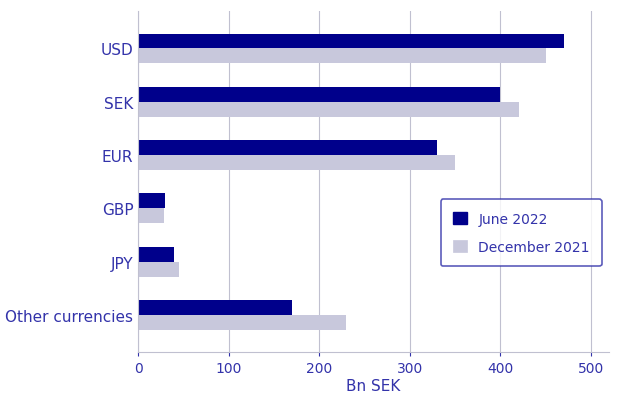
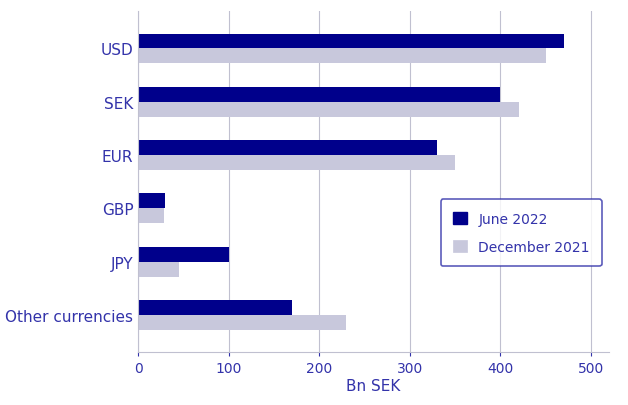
June 2022/JPY: 40 -> 100
